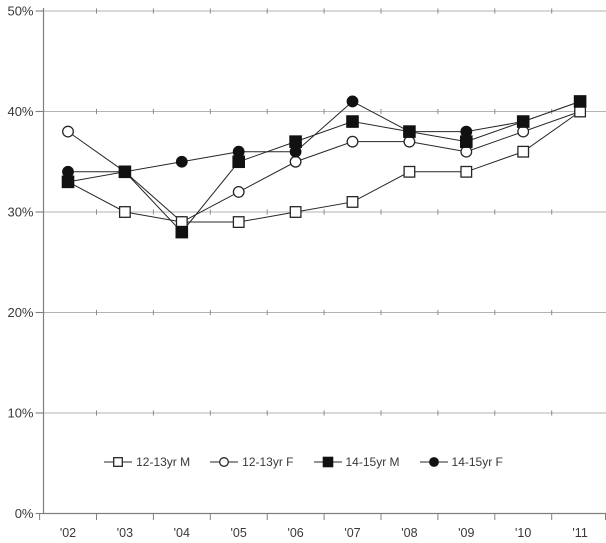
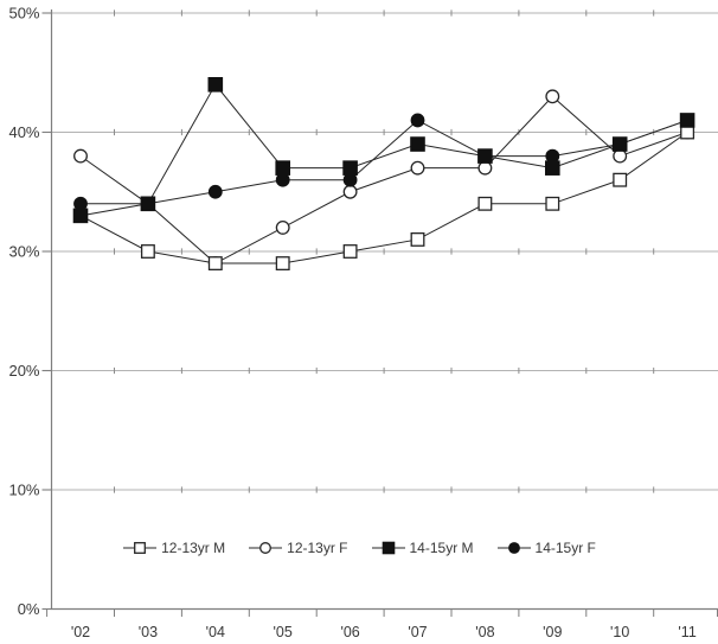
14-15yr M/'04: 28% -> 44%
14-15yr M/'05: 35% -> 37%
12-13yr F/'09: 36% -> 43%
